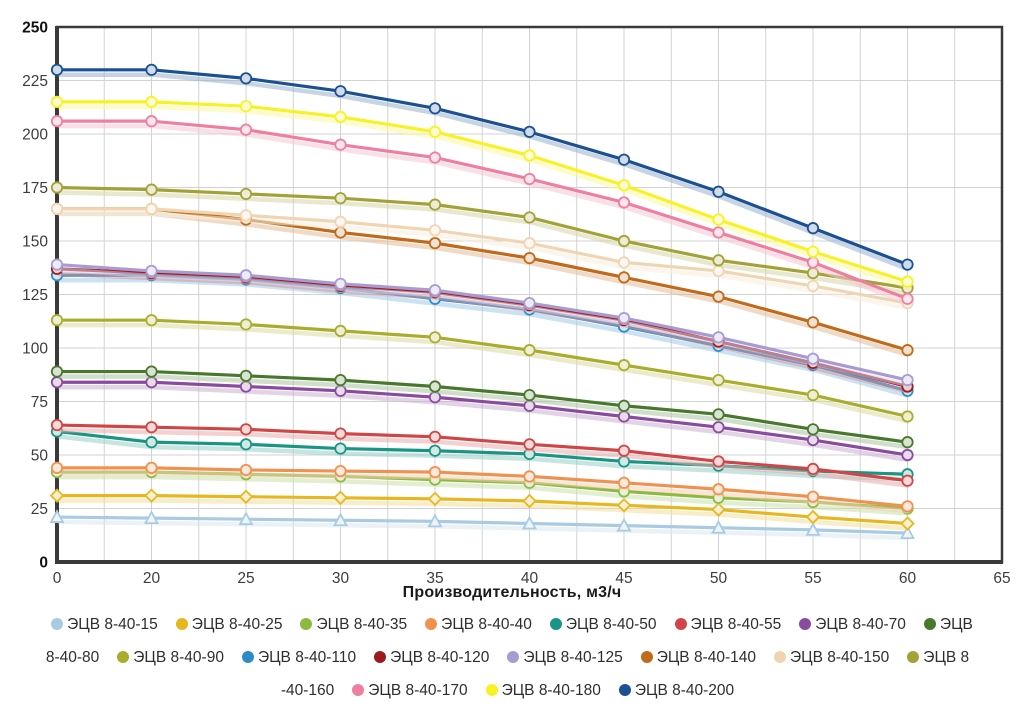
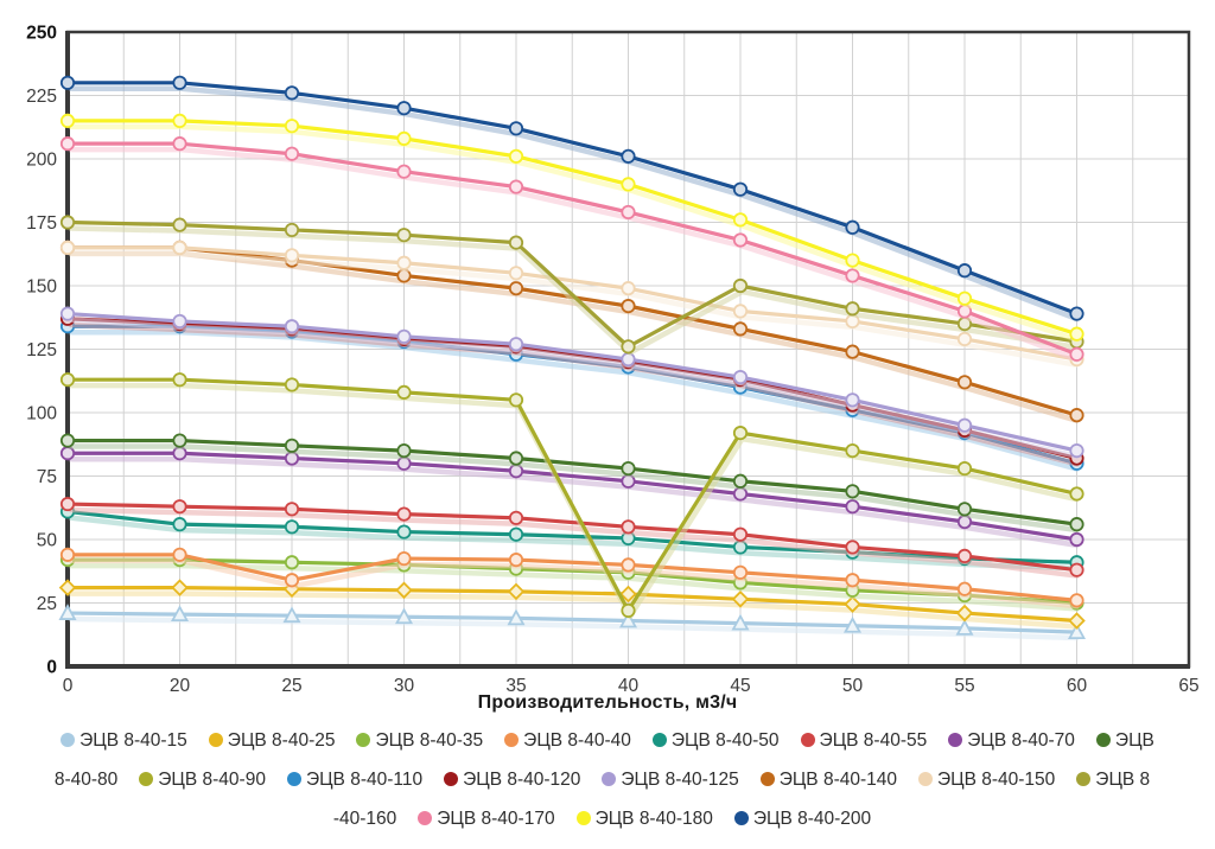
ЭЦВ 8-40-40/25: 43 -> 34
ЭЦВ 8-40-90/40: 99 -> 22
ЭЦВ 8-40-160/40: 161 -> 126
